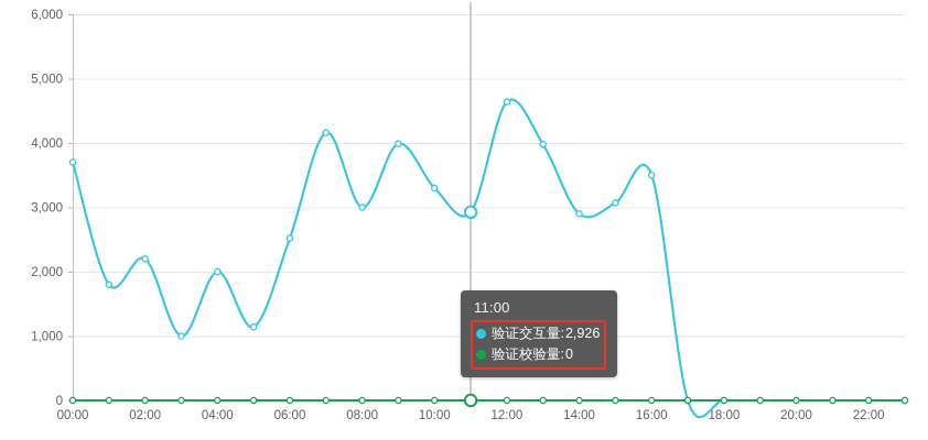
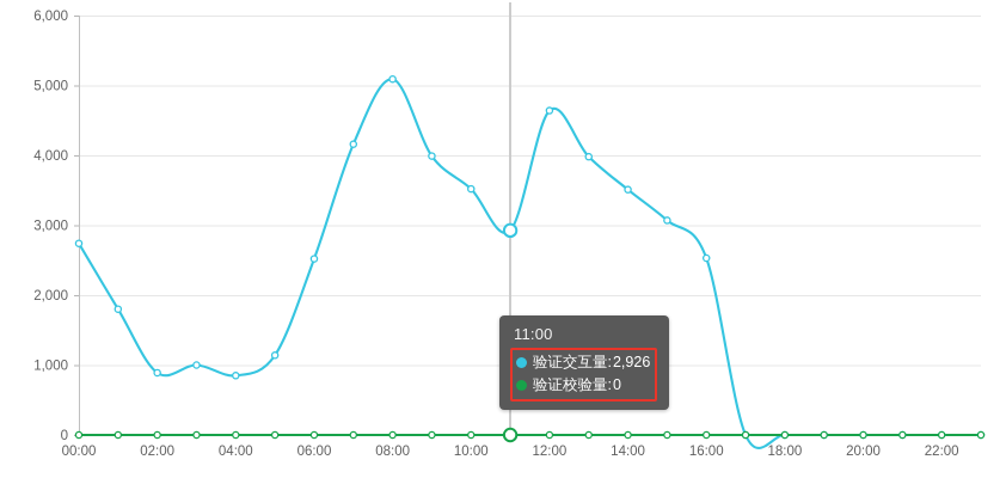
验证交互量/00:00: 3700 -> 2700
验证交互量/02:00: 2200 -> 900
验证交互量/04:00: 2000 -> 800
验证交互量/08:00: 3000 -> 5100
验证交互量/10:00: 3300 -> 3500
验证交互量/14:00: 2900 -> 3500
验证交互量/16:00: 3500 -> 2500
